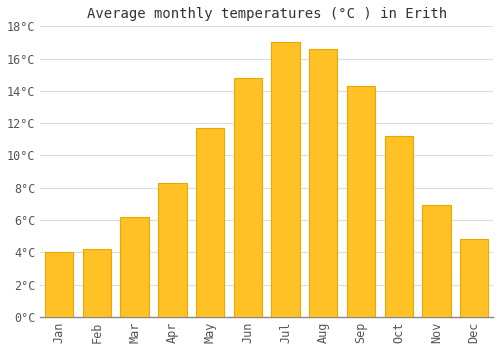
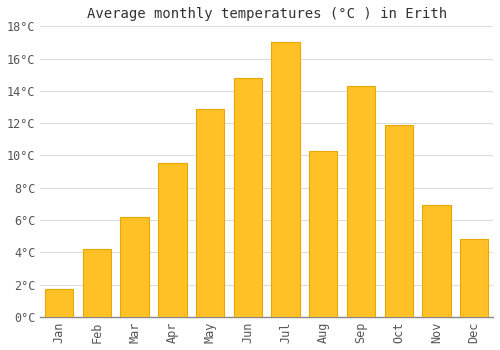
Jan: 4.0°C -> 1.7°C
Apr: 8.3°C -> 9.5°C
May: 11.7°C -> 12.9°C
Aug: 16.6°C -> 10.3°C
Oct: 11.2°C -> 11.9°C
